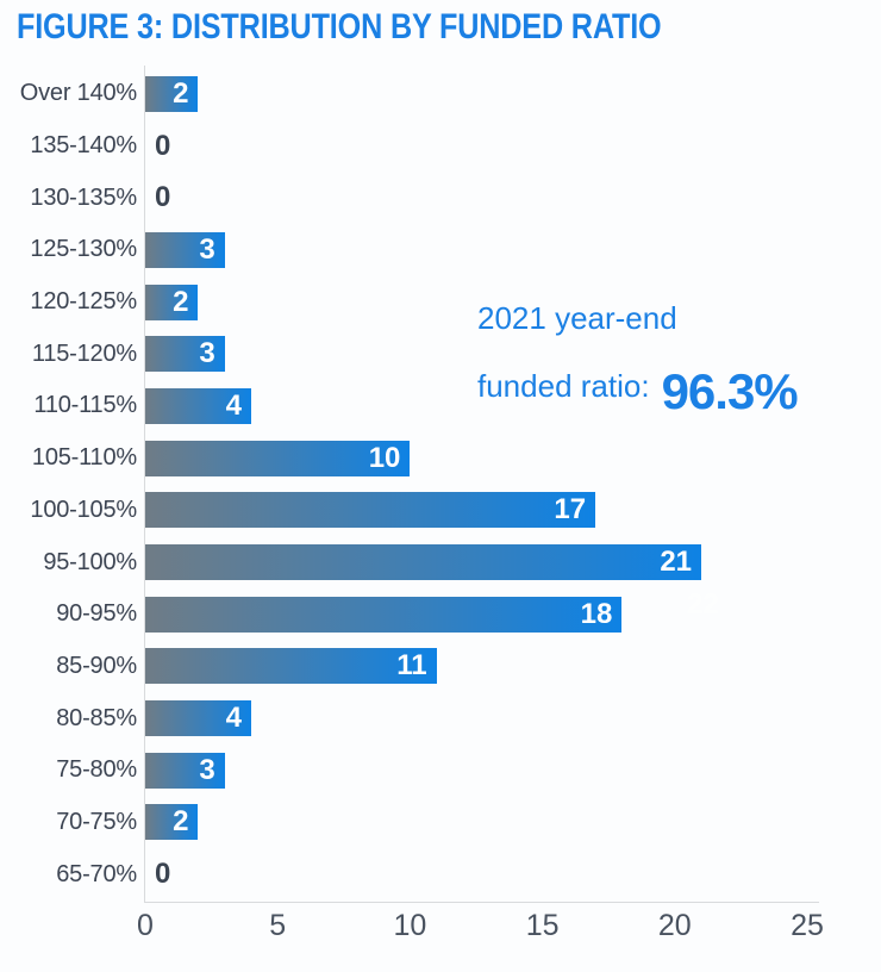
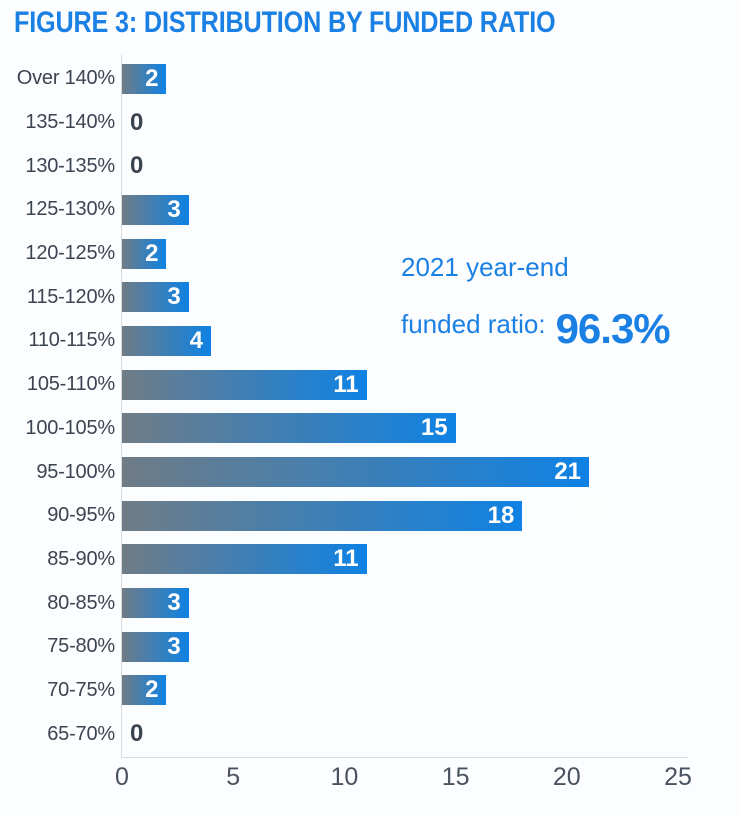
105-110%: 10 -> 11
100-105%: 17 -> 15
80-85%: 4 -> 3
